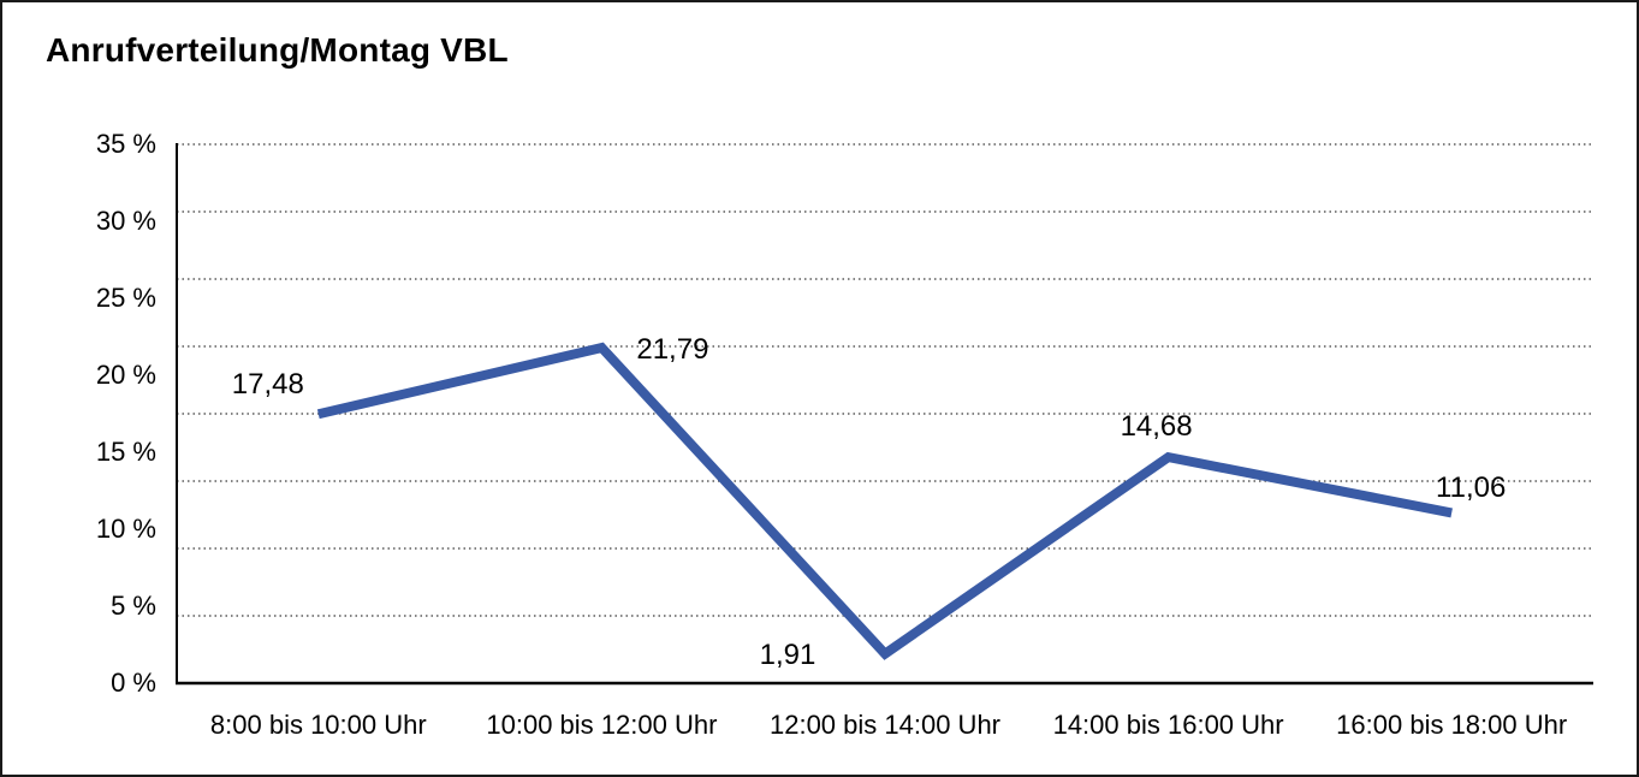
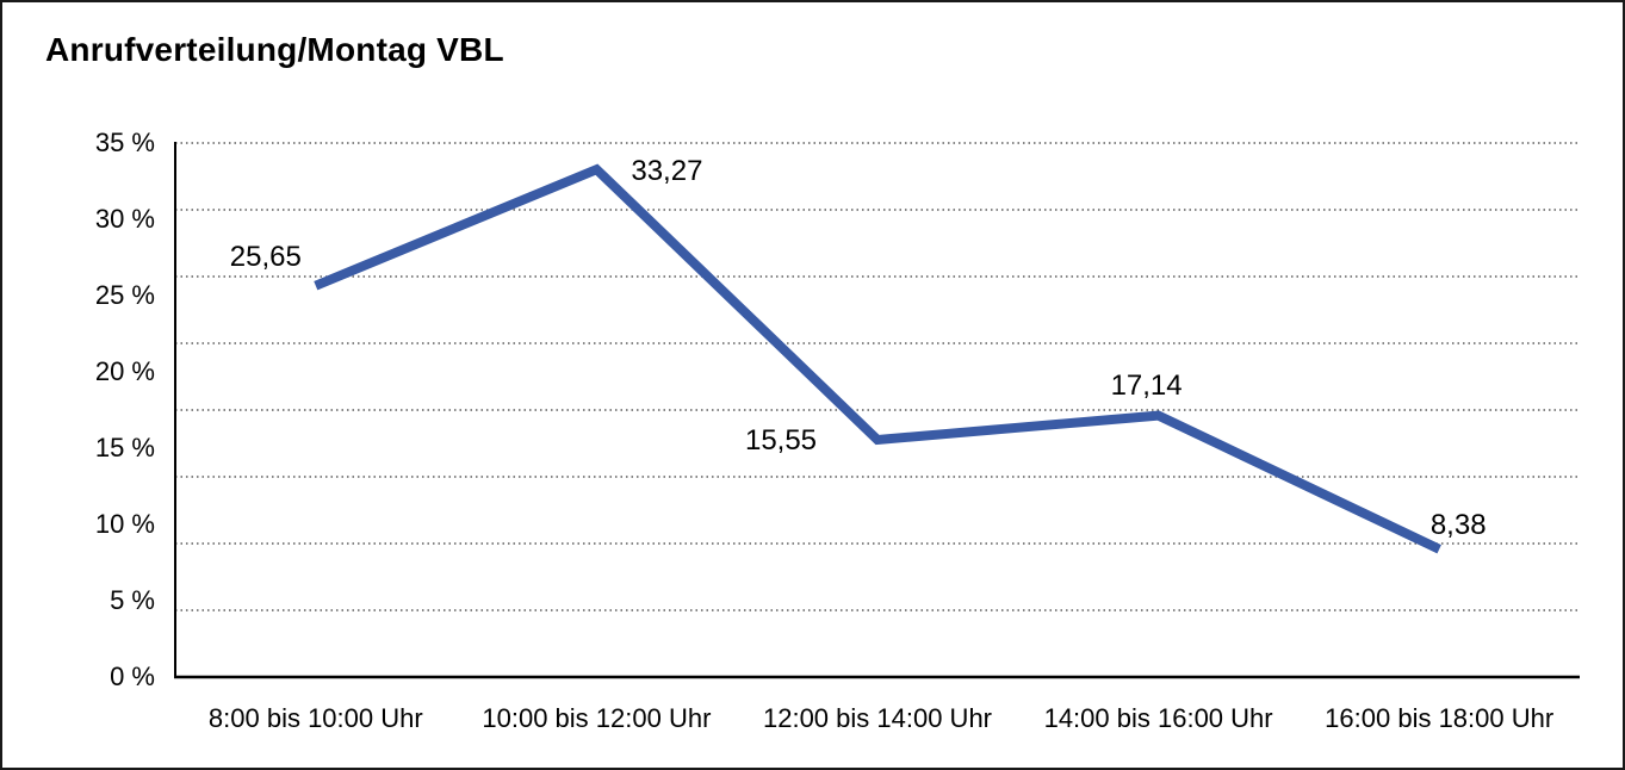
8:00 bis 10:00 Uhr: 17,48 -> 25,65
10:00 bis 12:00 Uhr: 21,79 -> 33,27
12:00 bis 14:00 Uhr: 1,91 -> 15,55
14:00 bis 16:00 Uhr: 14,68 -> 17,14
16:00 bis 18:00 Uhr: 11,06 -> 8,38
